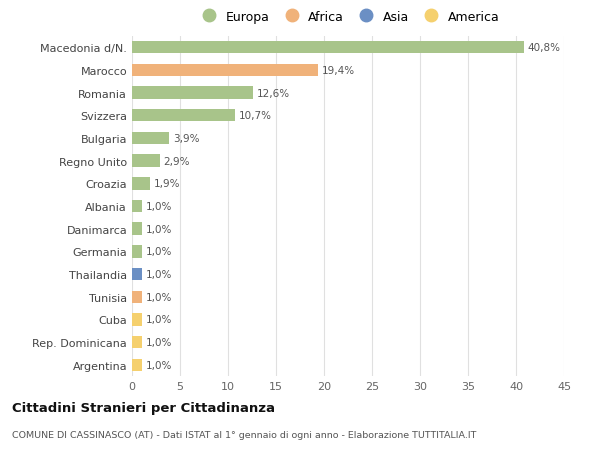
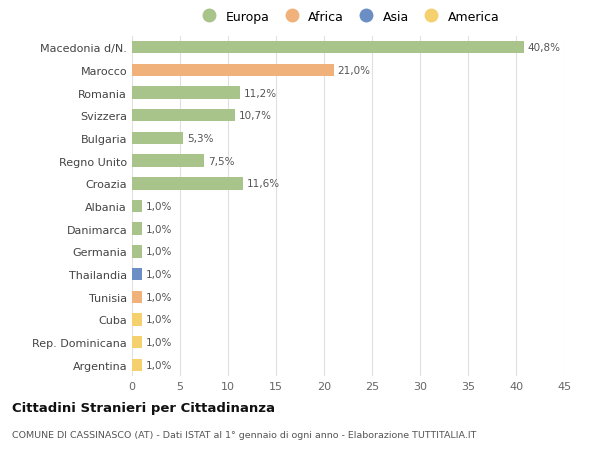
Marocco: 19,4% -> 21,0%
Romania: 12,6% -> 11,2%
Bulgaria: 3,9% -> 5,3%
Regno Unito: 2,9% -> 7,5%
Croazia: 1,9% -> 11,6%
